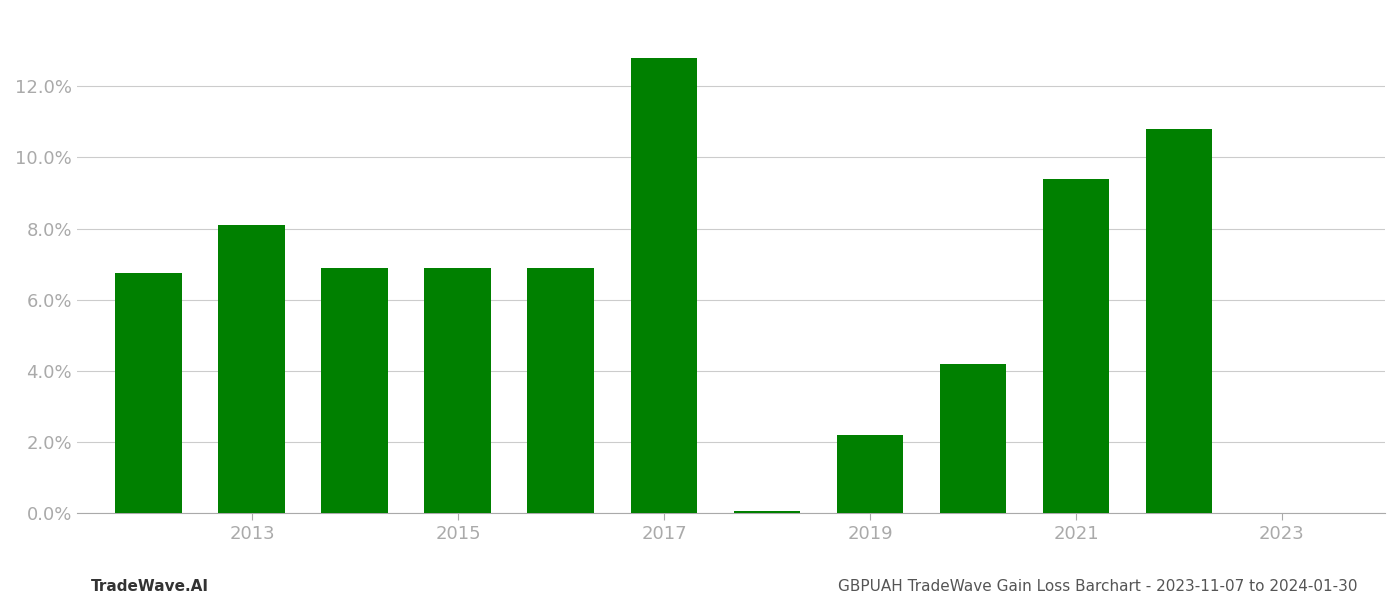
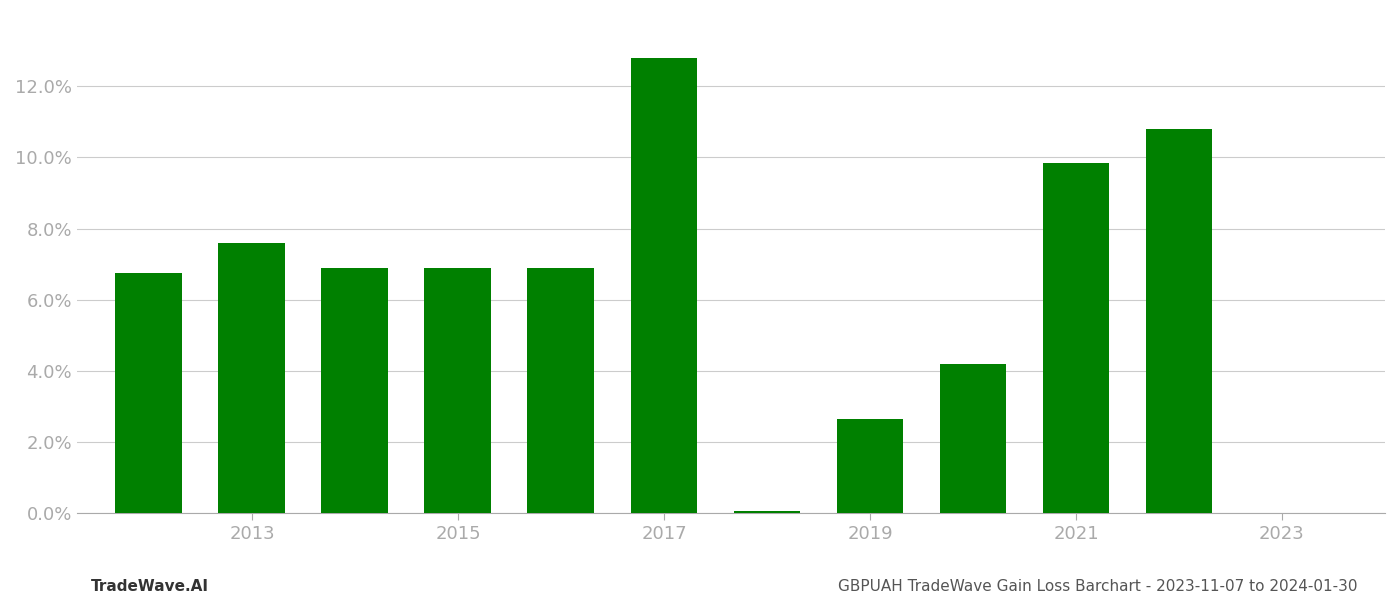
2013: 8.10% -> 7.60%
2019: 2.20% -> 2.65%
2021: 9.40% -> 9.85%
